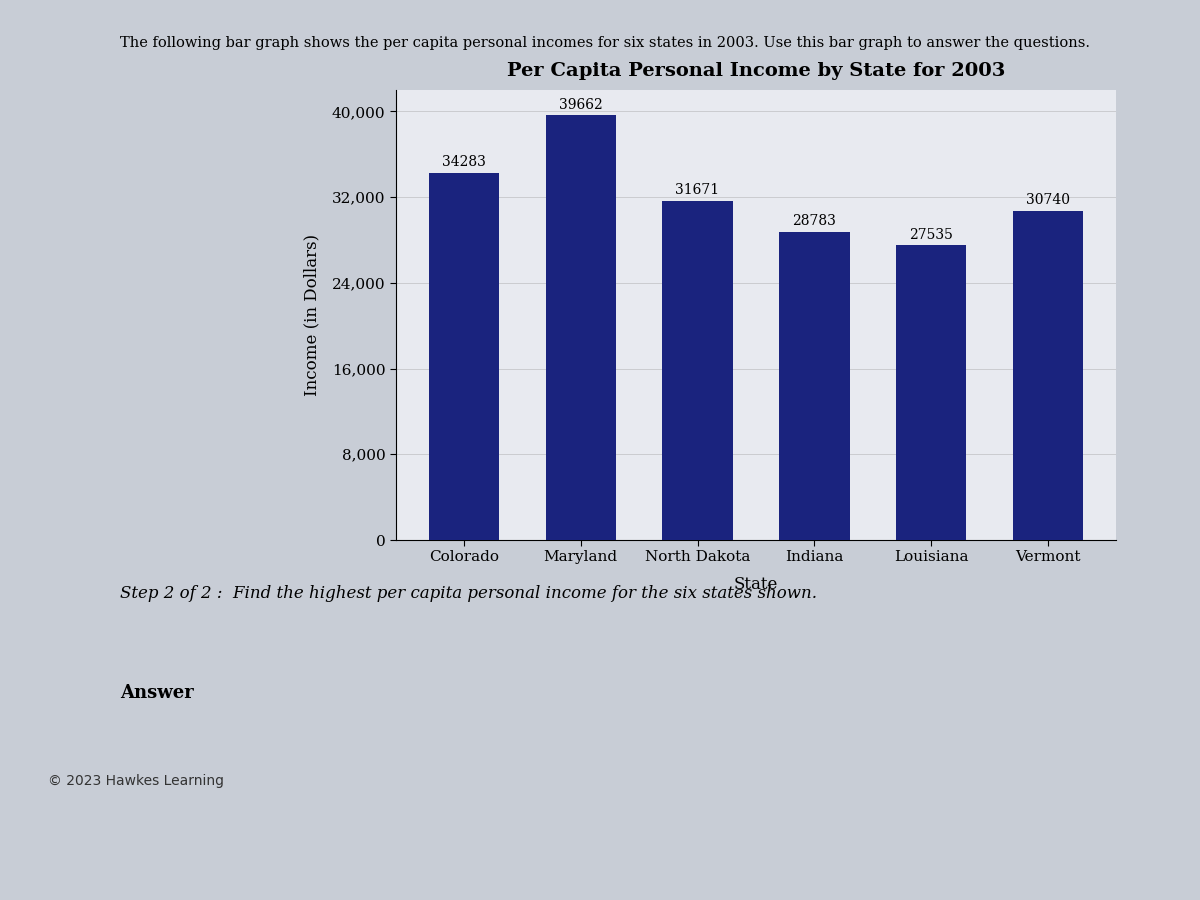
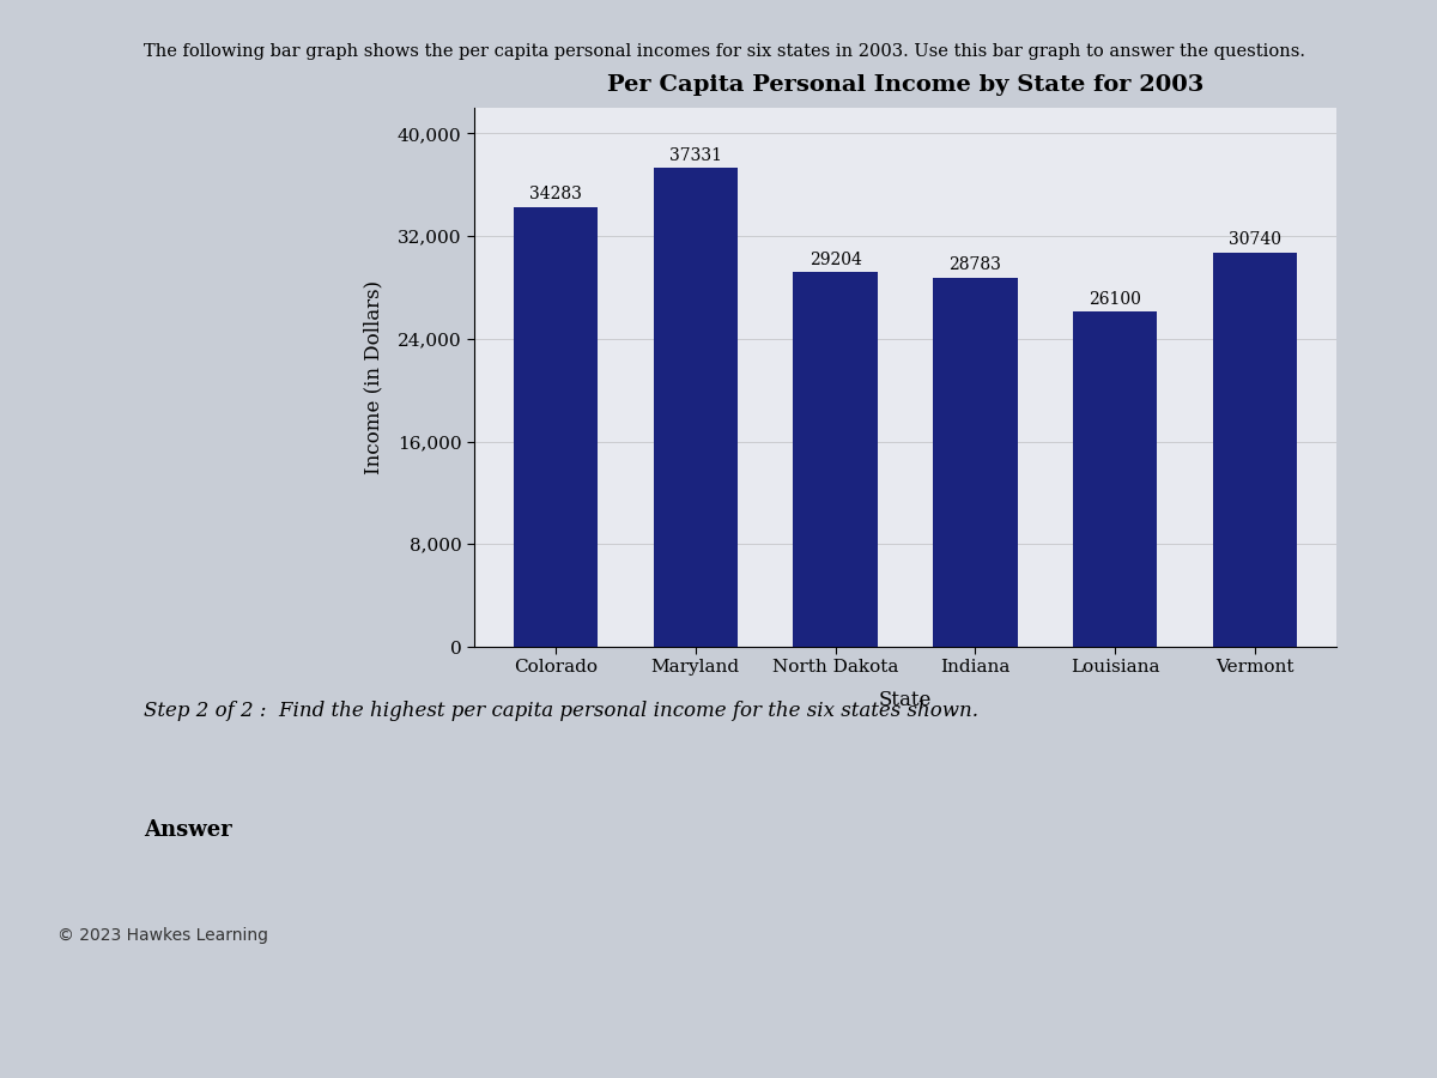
Maryland: 39662 -> 37331
North Dakota: 31671 -> 29204
Louisiana: 27535 -> 26100
